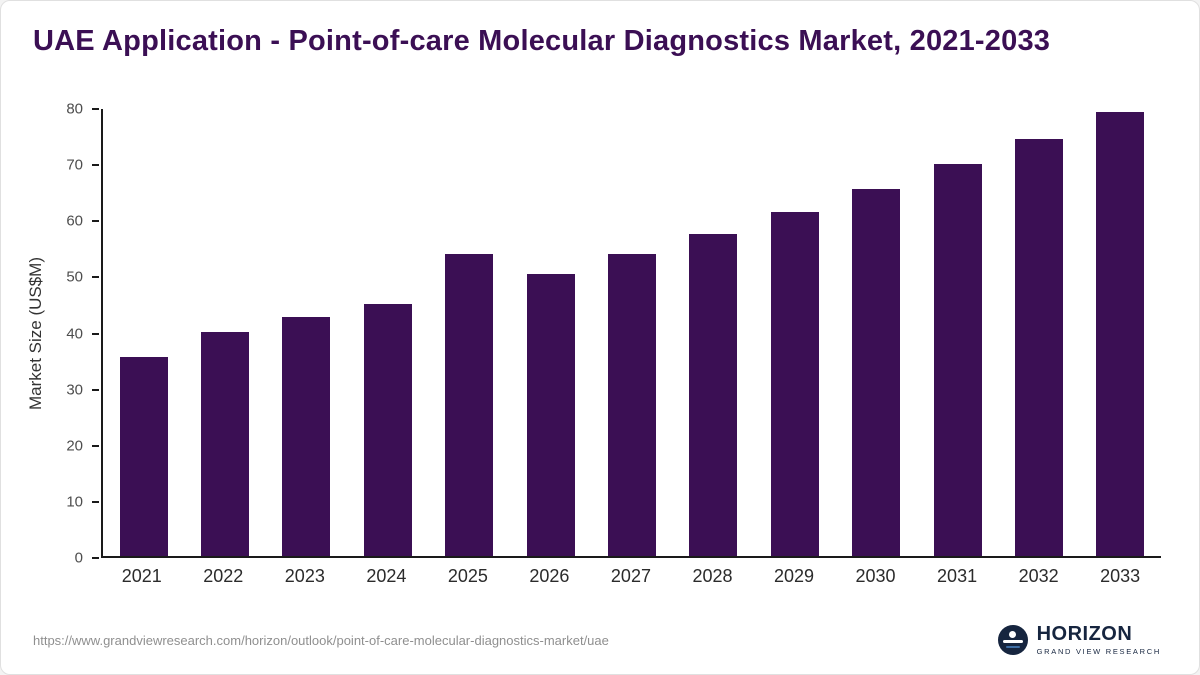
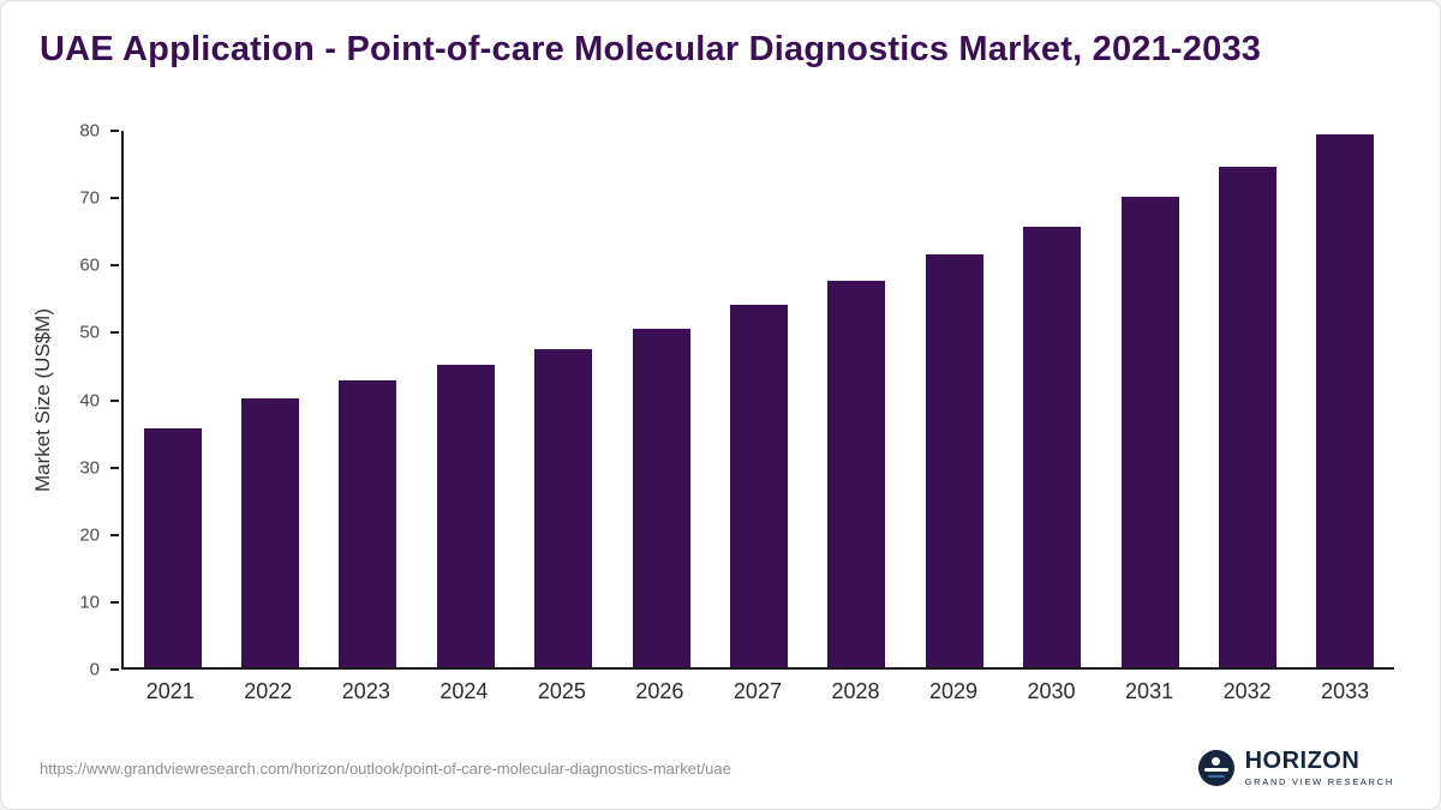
2025: 54 -> 47
